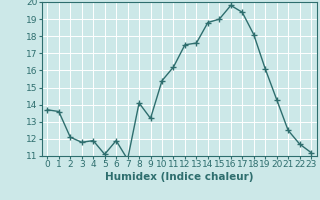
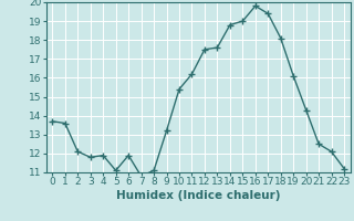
8: 14.1 -> 11.1
22: 11.7 -> 12.1
